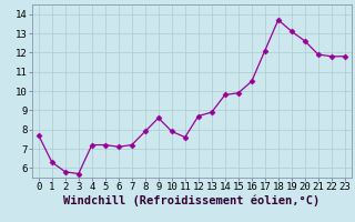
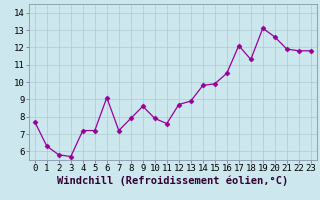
6: 7.1 -> 9.1
18: 13.7 -> 11.3
